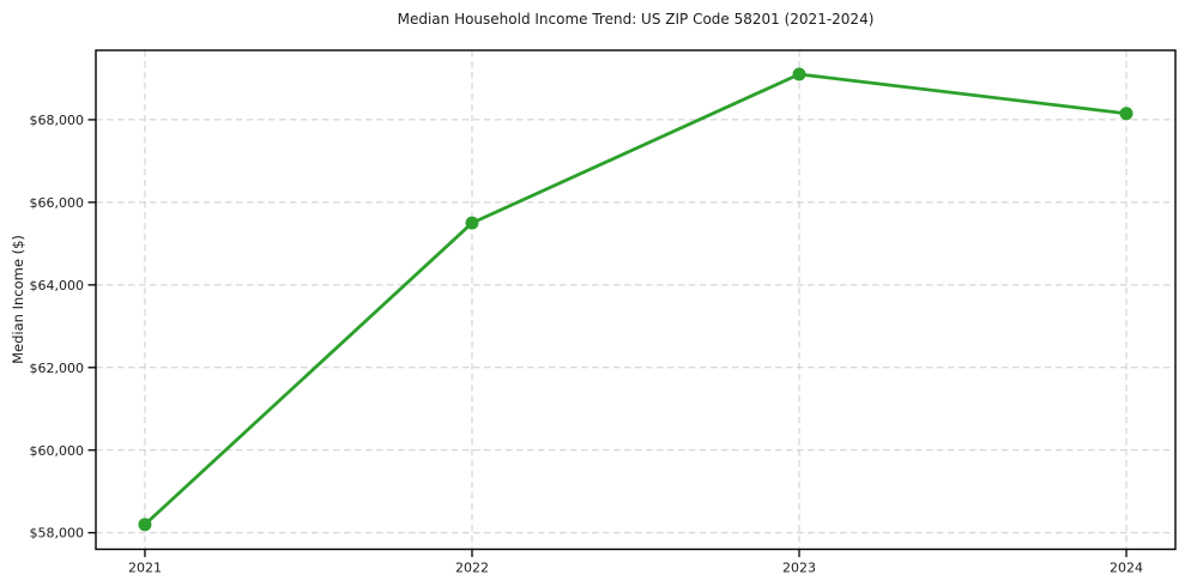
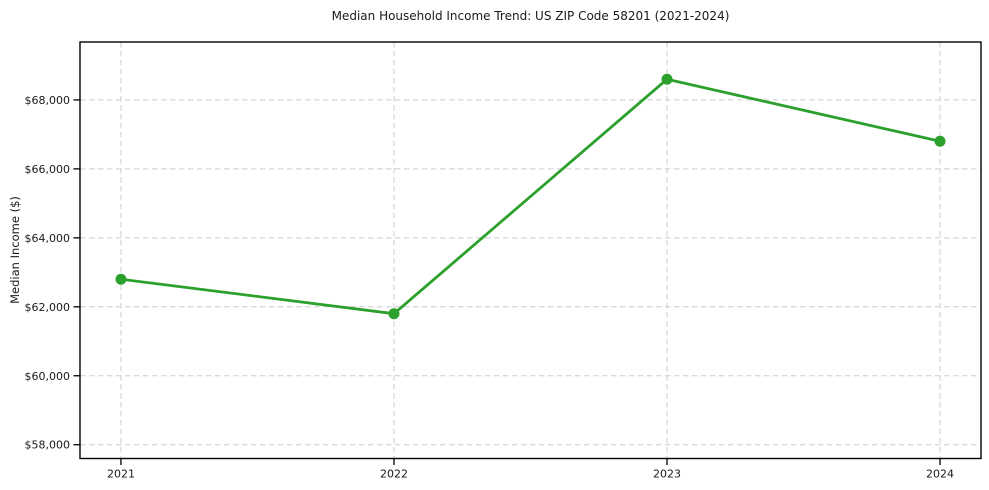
2021: $58200 -> $62800
2022: $65500 -> $61800
2023: $69100 -> $68600
2024: $68200 -> $66800
